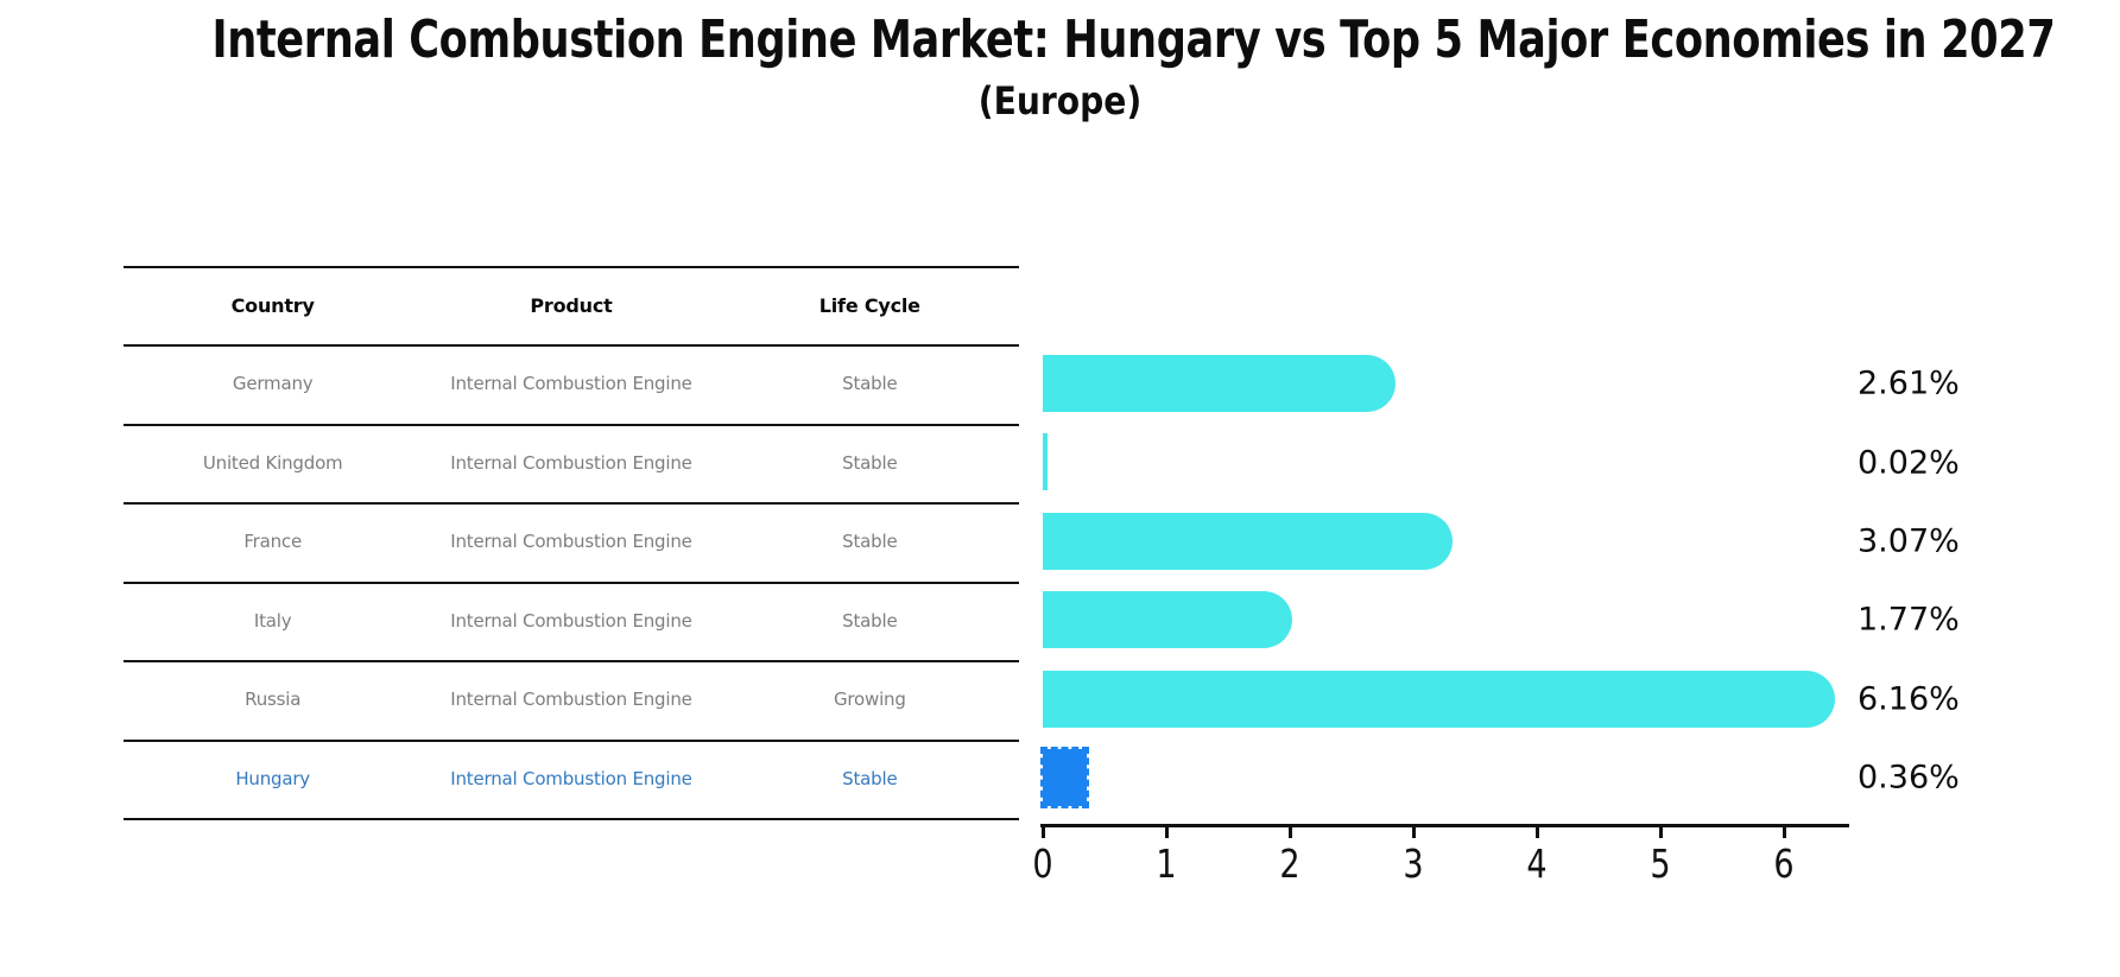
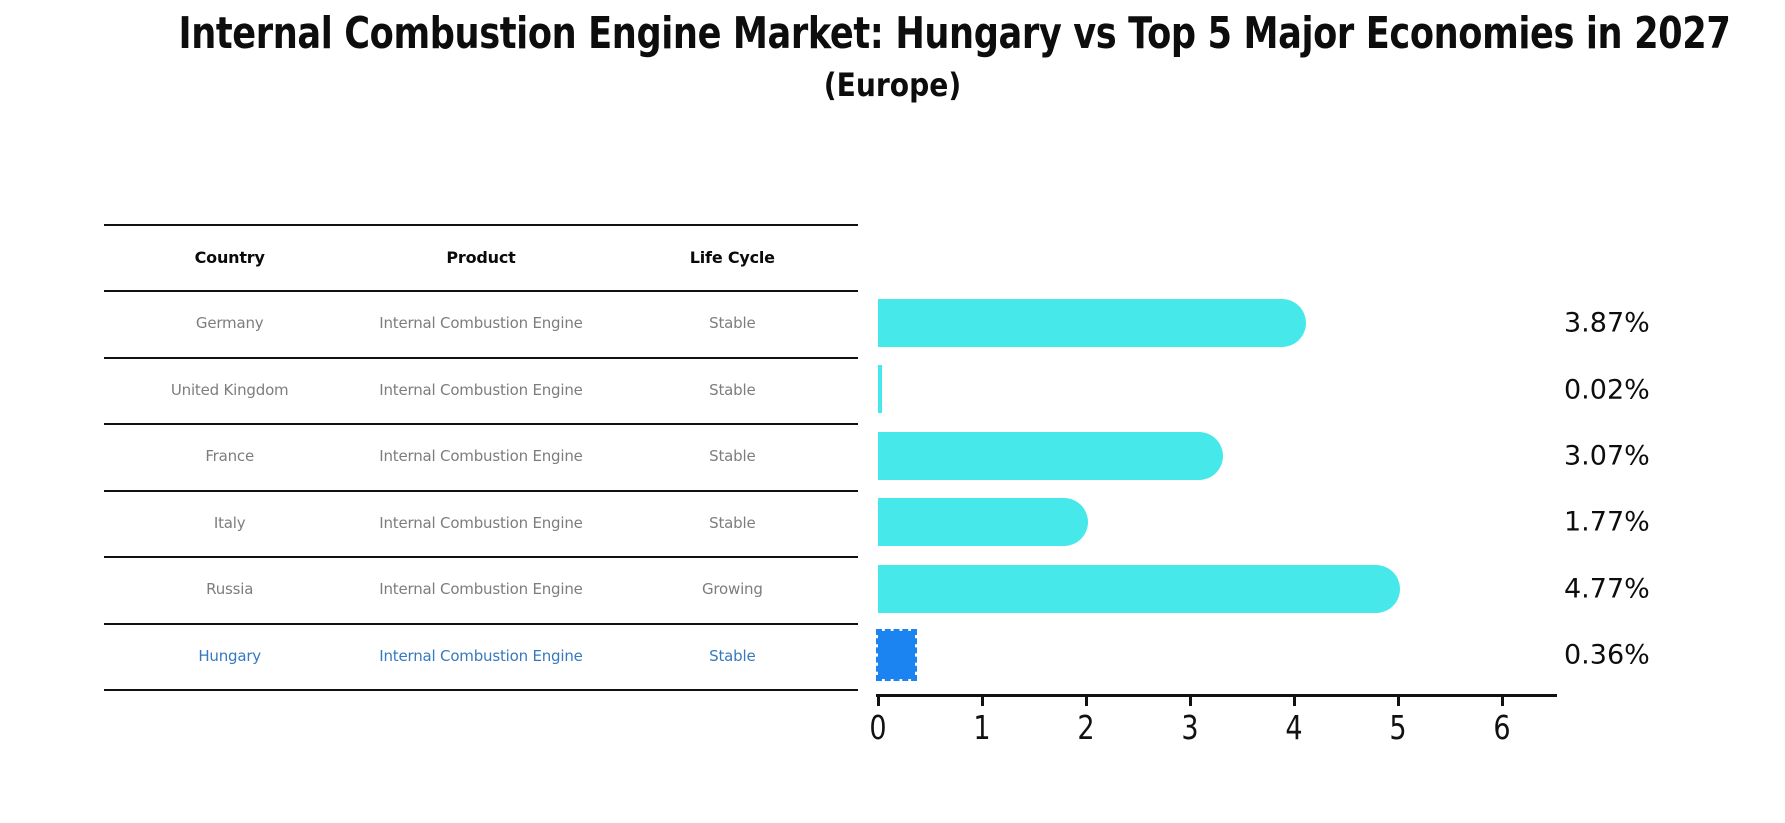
Germany: 2.61% -> 3.87%
Russia: 6.16% -> 4.77%
